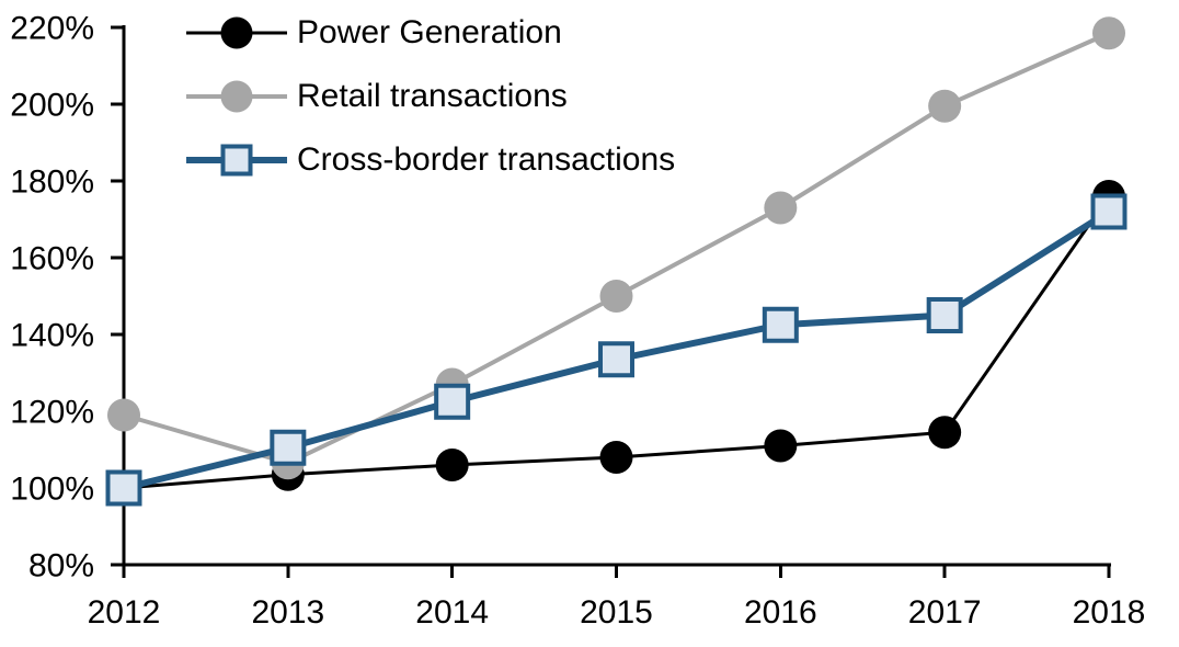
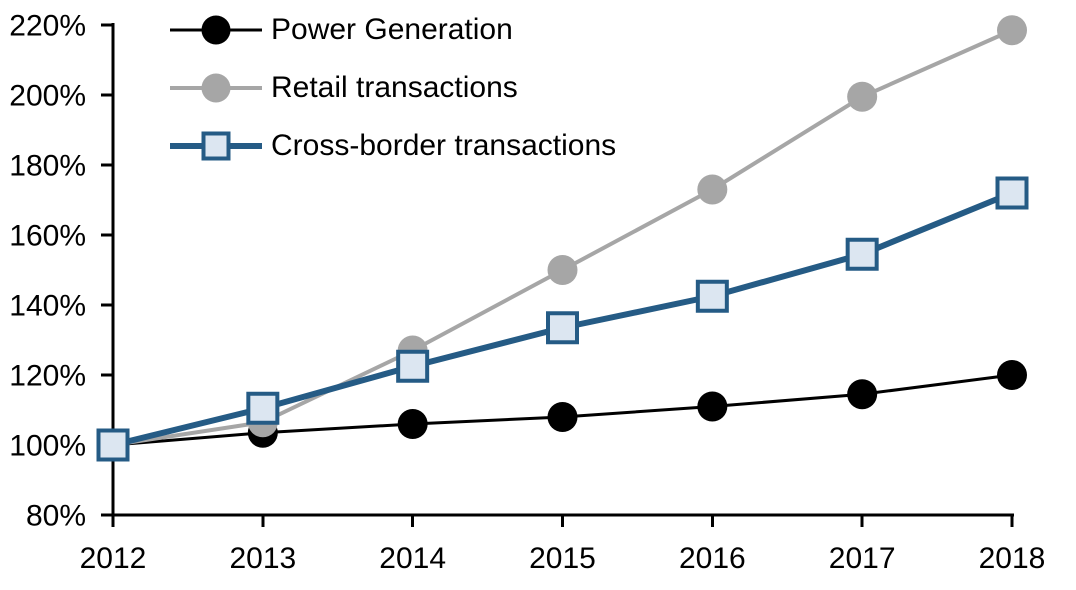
Retail transactions/2012: 119% -> 100%
Cross-border transactions/2017: 145% -> 154%
Power Generation/2018: 176% -> 120%
